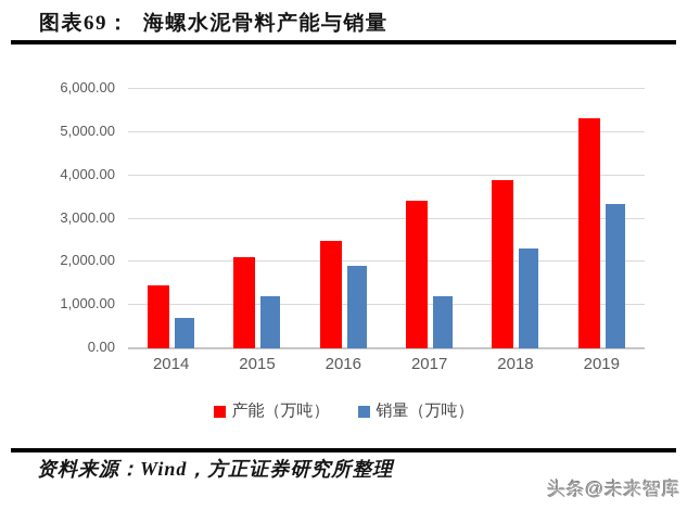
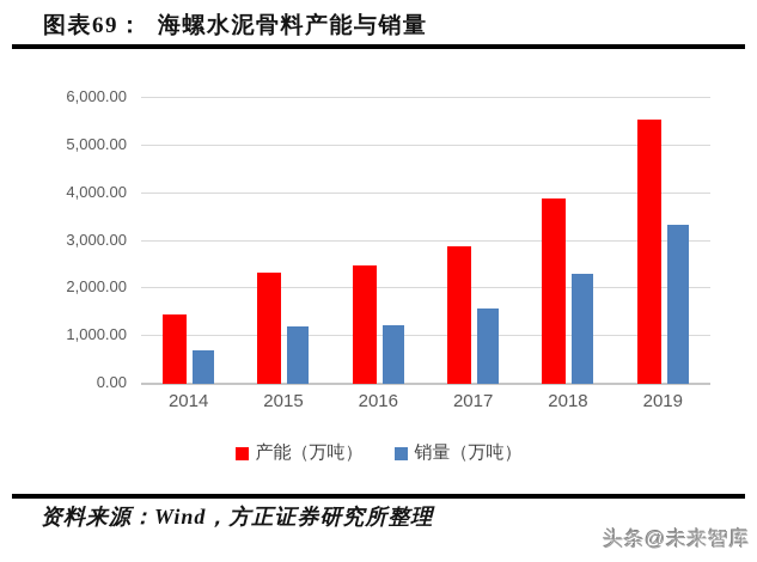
产能（万吨）/2015: 2100 -> 2300
销量（万吨）/2016: 1900 -> 1200
产能（万吨）/2017: 3400 -> 2900
销量（万吨）/2017: 1200 -> 1600
产能（万吨）/2019: 5300 -> 5500
